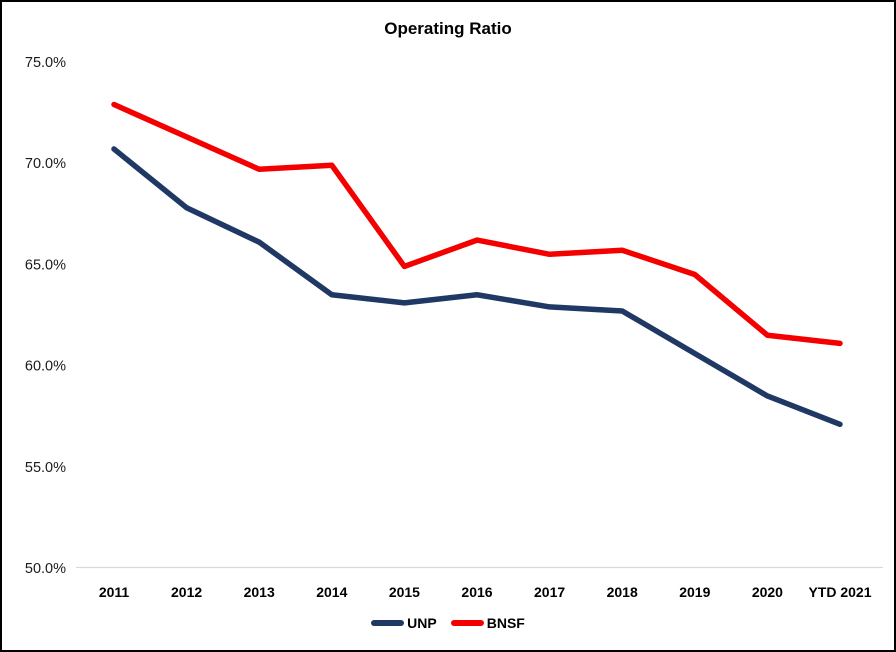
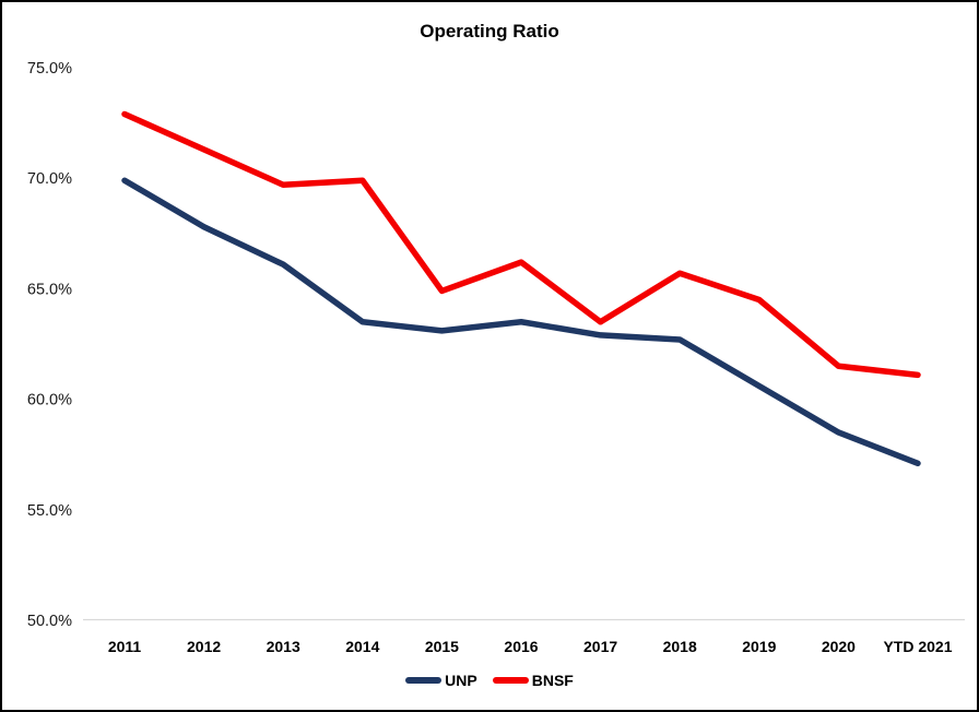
UNP/2011: 70.7% -> 69.9%
BNSF/2017: 65.5% -> 63.5%
